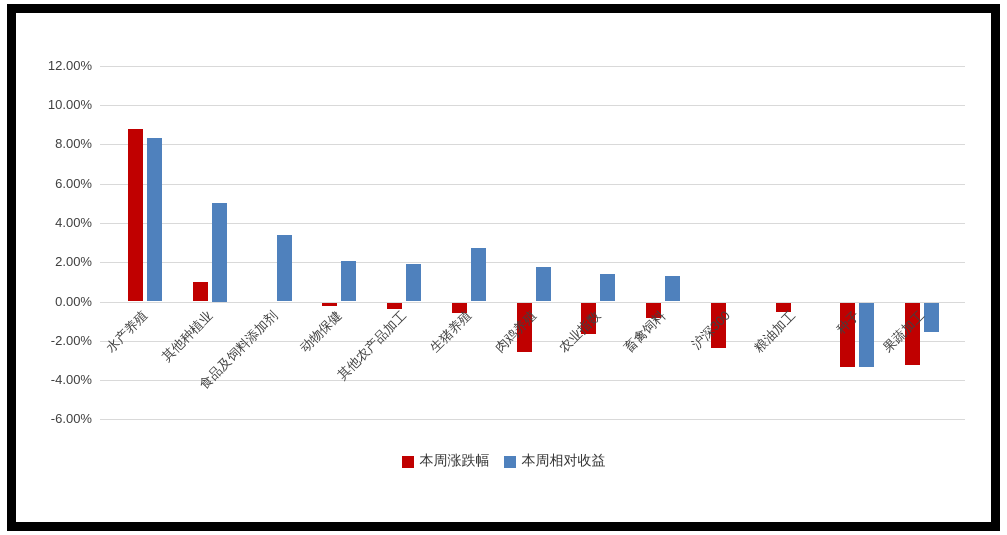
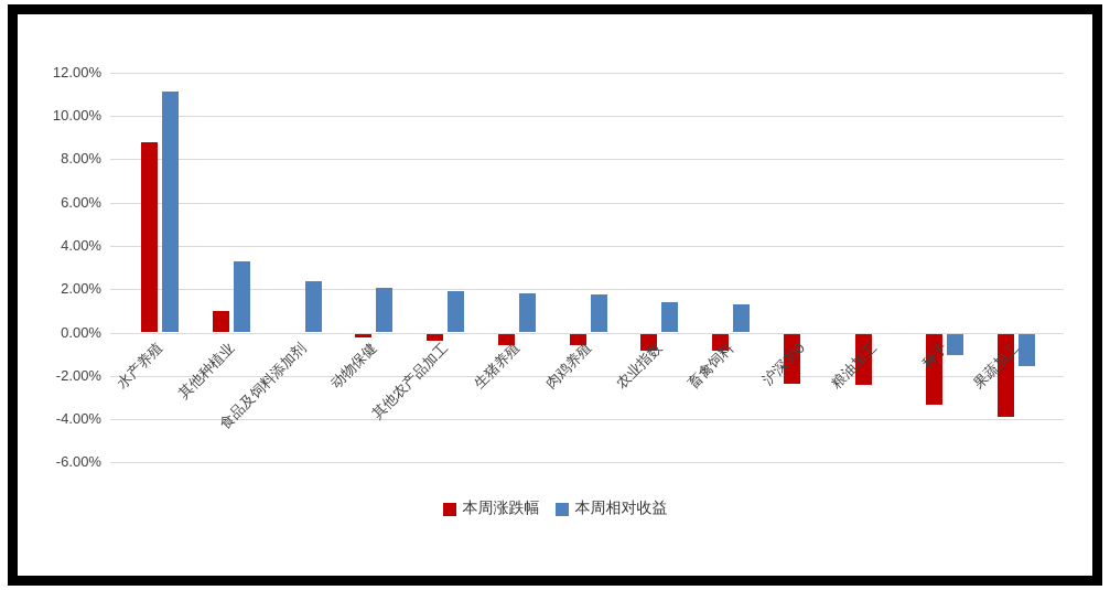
本周相对收益/水产养殖: 8.3% -> 11.1%
本周相对收益/其他种植业: 5.0% -> 3.3%
本周相对收益/食品及饲料添加剂: 3.4% -> 2.4%
本周相对收益/生猪养殖: 2.7% -> 1.8%
本周涨跌幅/肉鸡养殖: -2.5% -> -0.6%
本周涨跌幅/农业指数: -1.6% -> -0.8%
本周涨跌幅/粮油加工: -0.5% -> -2.4%
本周相对收益/种子: -3.3% -> -1.0%
本周涨跌幅/果蔬加工: -3.2% -> -3.9%
